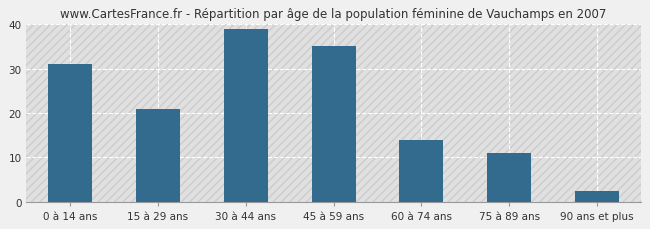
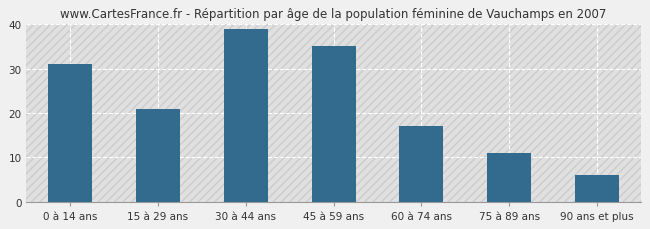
60 à 74 ans: 14.0 -> 17.0
90 ans et plus: 2.5 -> 6.0
